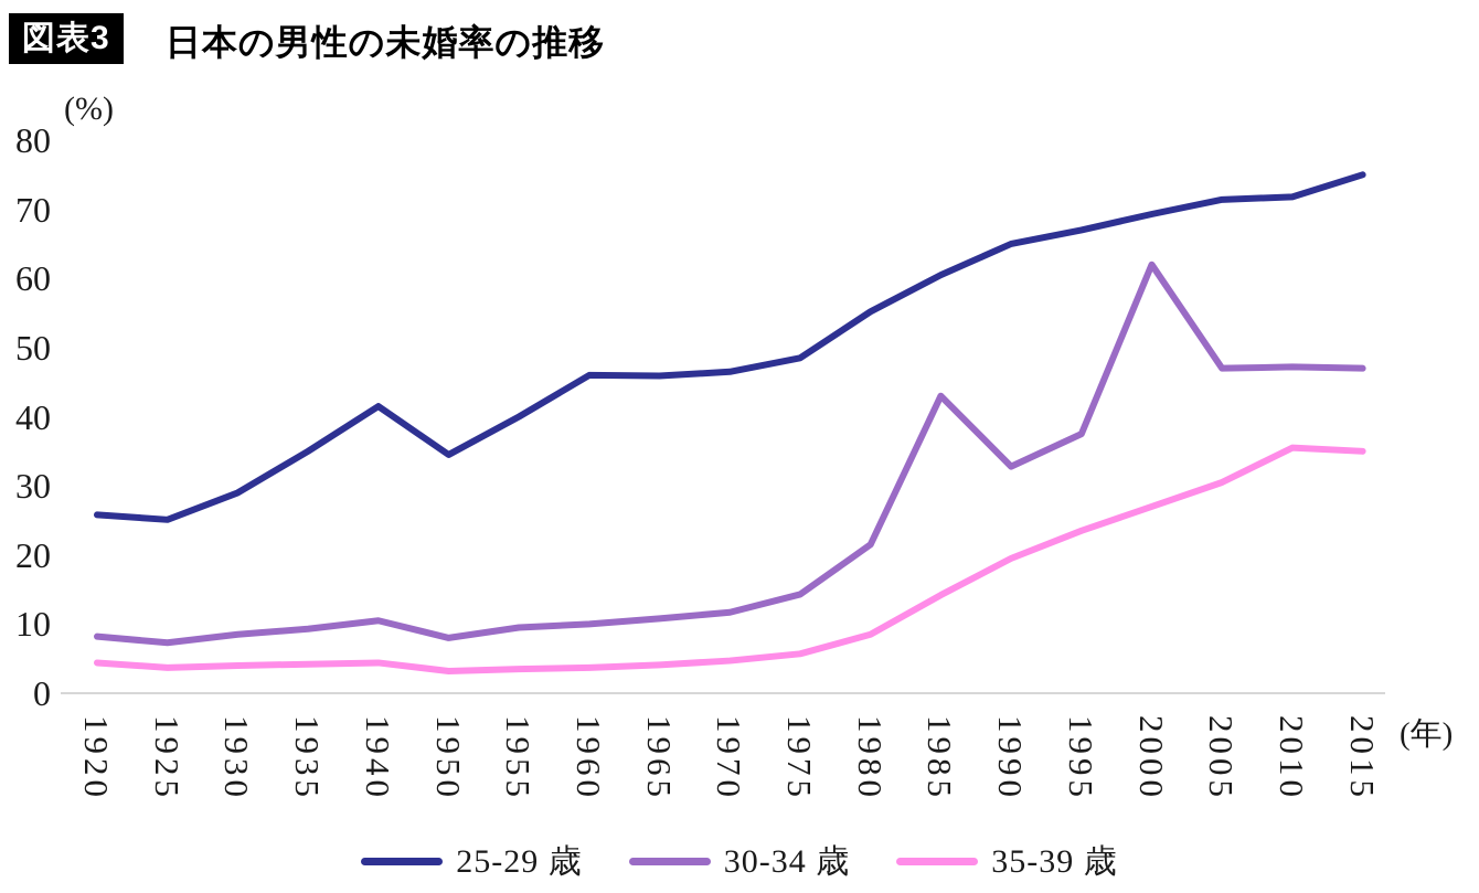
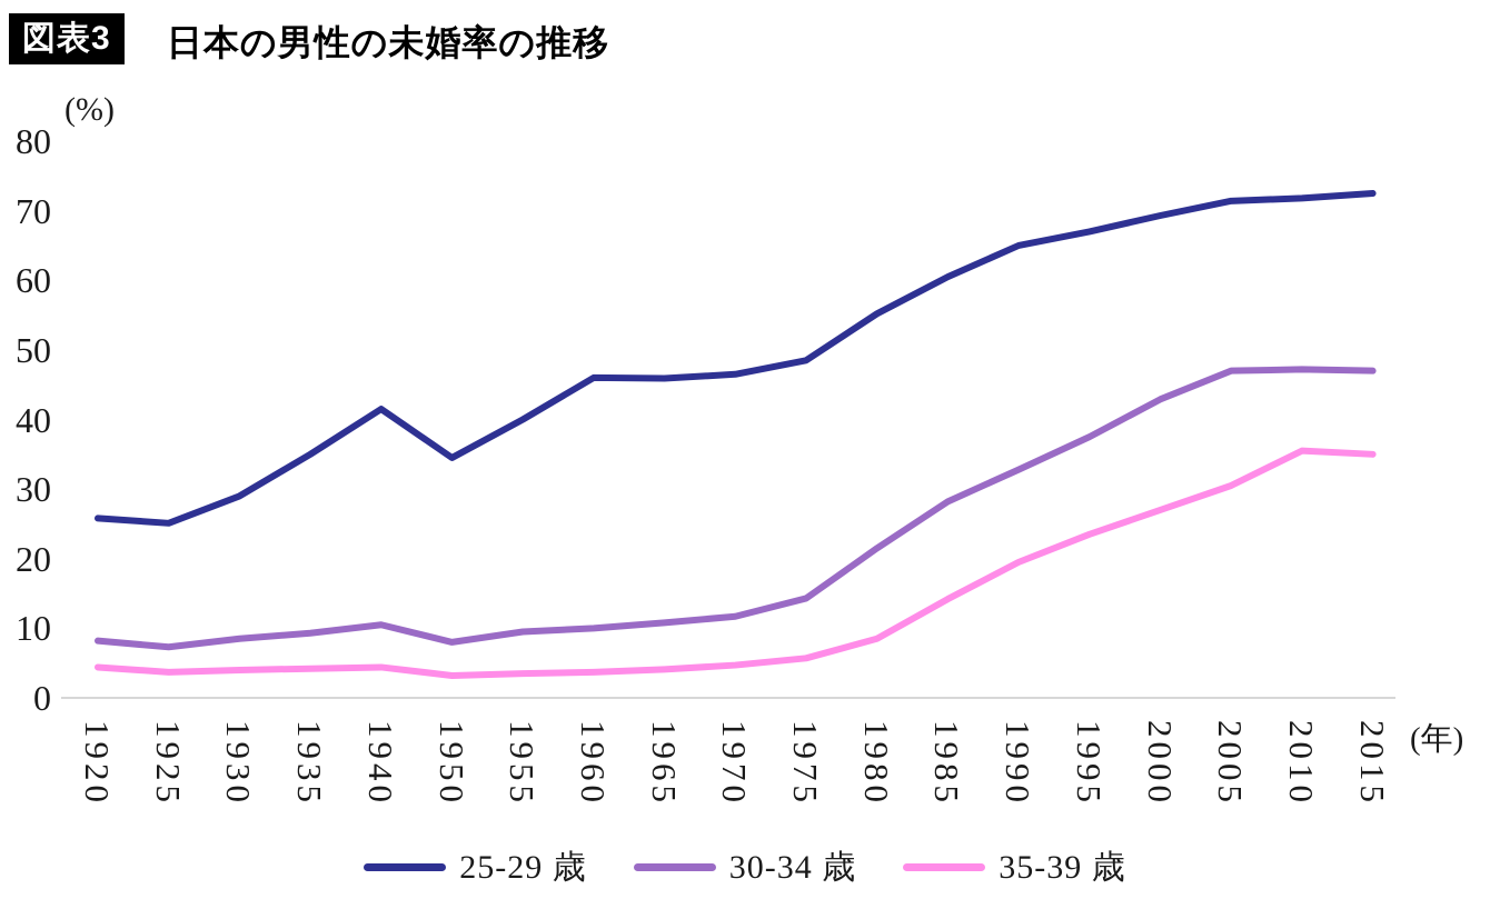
30-34 歳/1985: 43 -> 28
30-34 歳/2000: 62 -> 43
25-29 歳/2015: 75 -> 72
